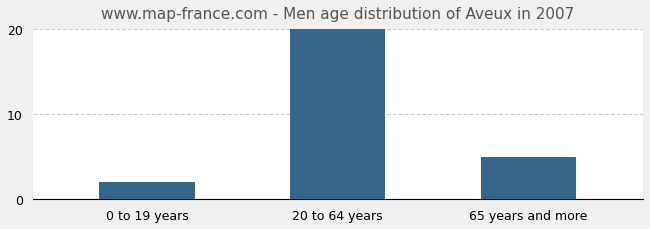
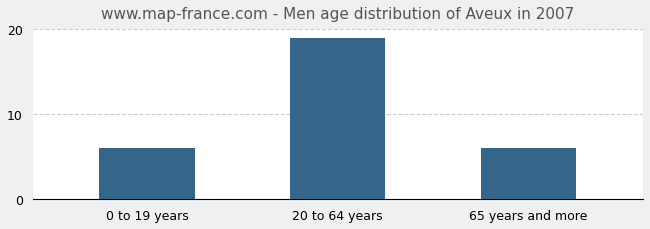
0 to 19 years: 2 -> 6
20 to 64 years: 20 -> 19
65 years and more: 5 -> 6
